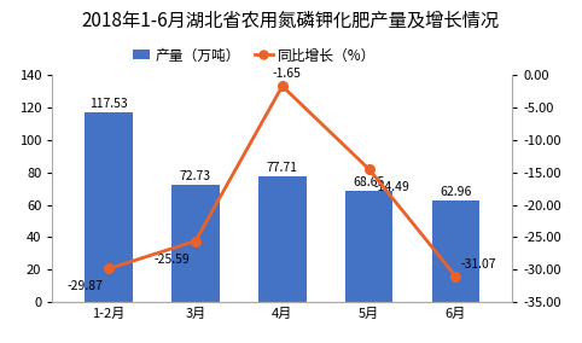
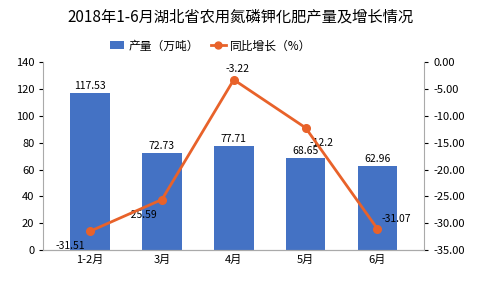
同比增长（%）/1-2月: -29.87 -> -31.51
同比增长（%）/4月: -1.65 -> -3.22
同比增长（%）/5月: -14.5 -> -12.2
